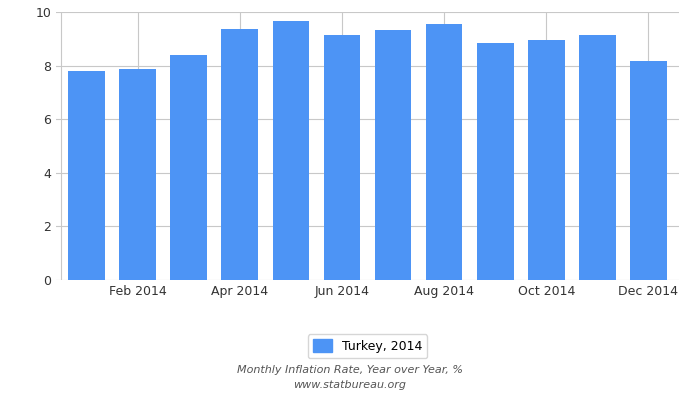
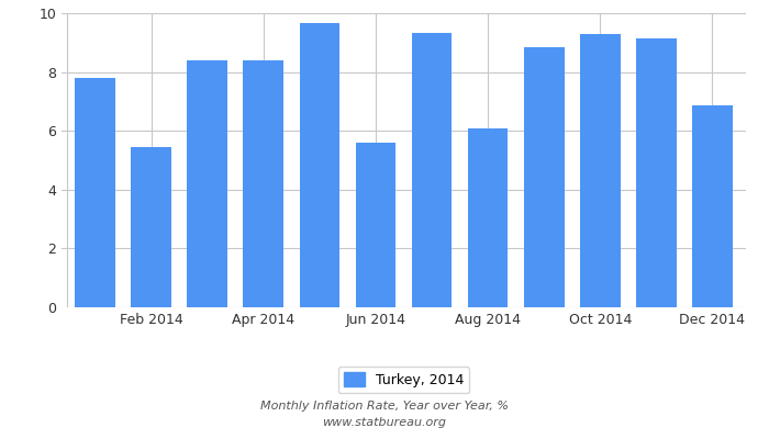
Feb 2014: 7.89 -> 5.45
Apr 2014: 9.38 -> 8.40
Jun 2014: 9.16 -> 5.60
Aug 2014: 9.54 -> 6.10
Oct 2014: 8.96 -> 9.30
Dec 2014: 8.17 -> 6.85
